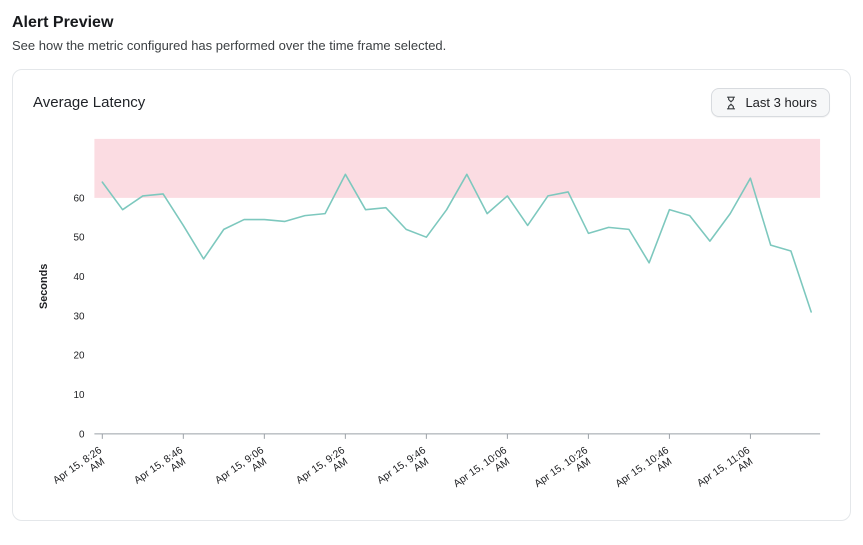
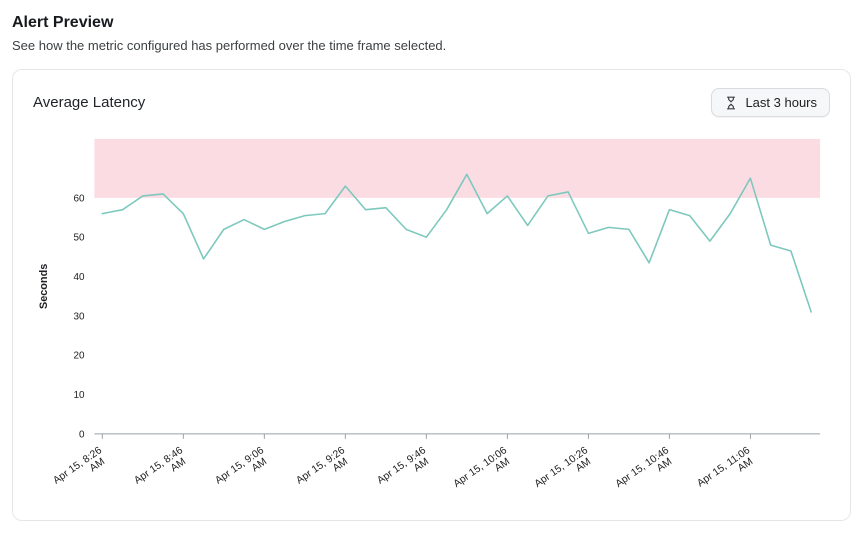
Apr 15, 8:26 AM: 64 -> 56
Apr 15, 8:46 AM: 53 -> 56
Apr 15, 9:06 AM: 54 -> 52
Apr 15, 9:26 AM: 66 -> 63
